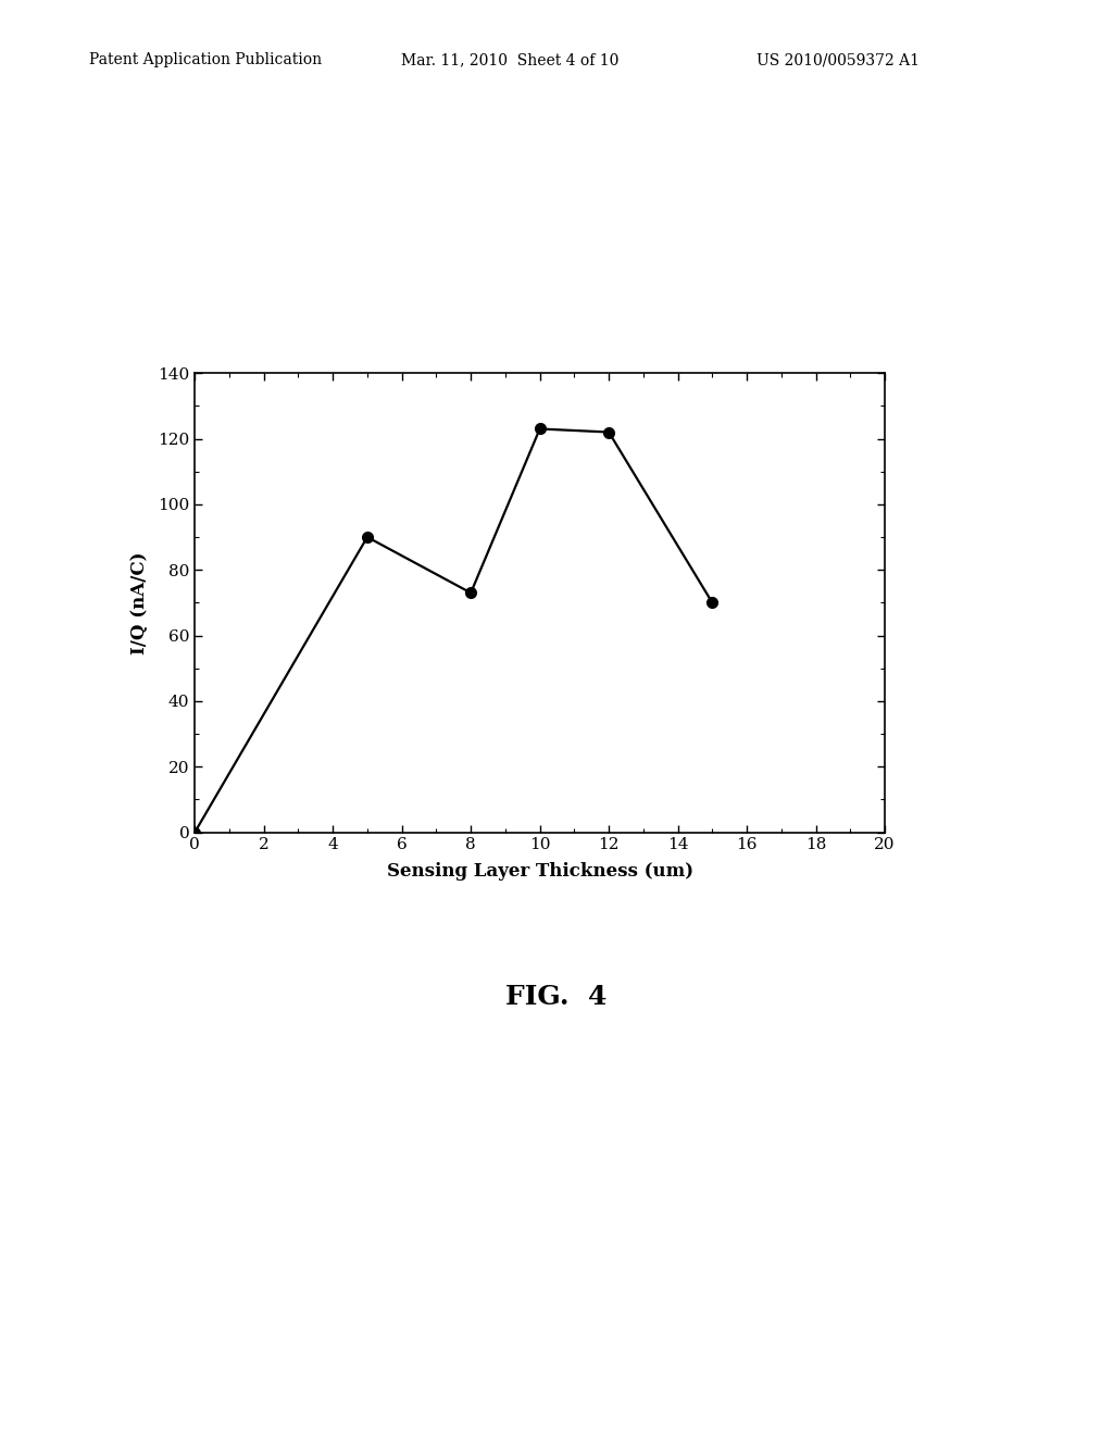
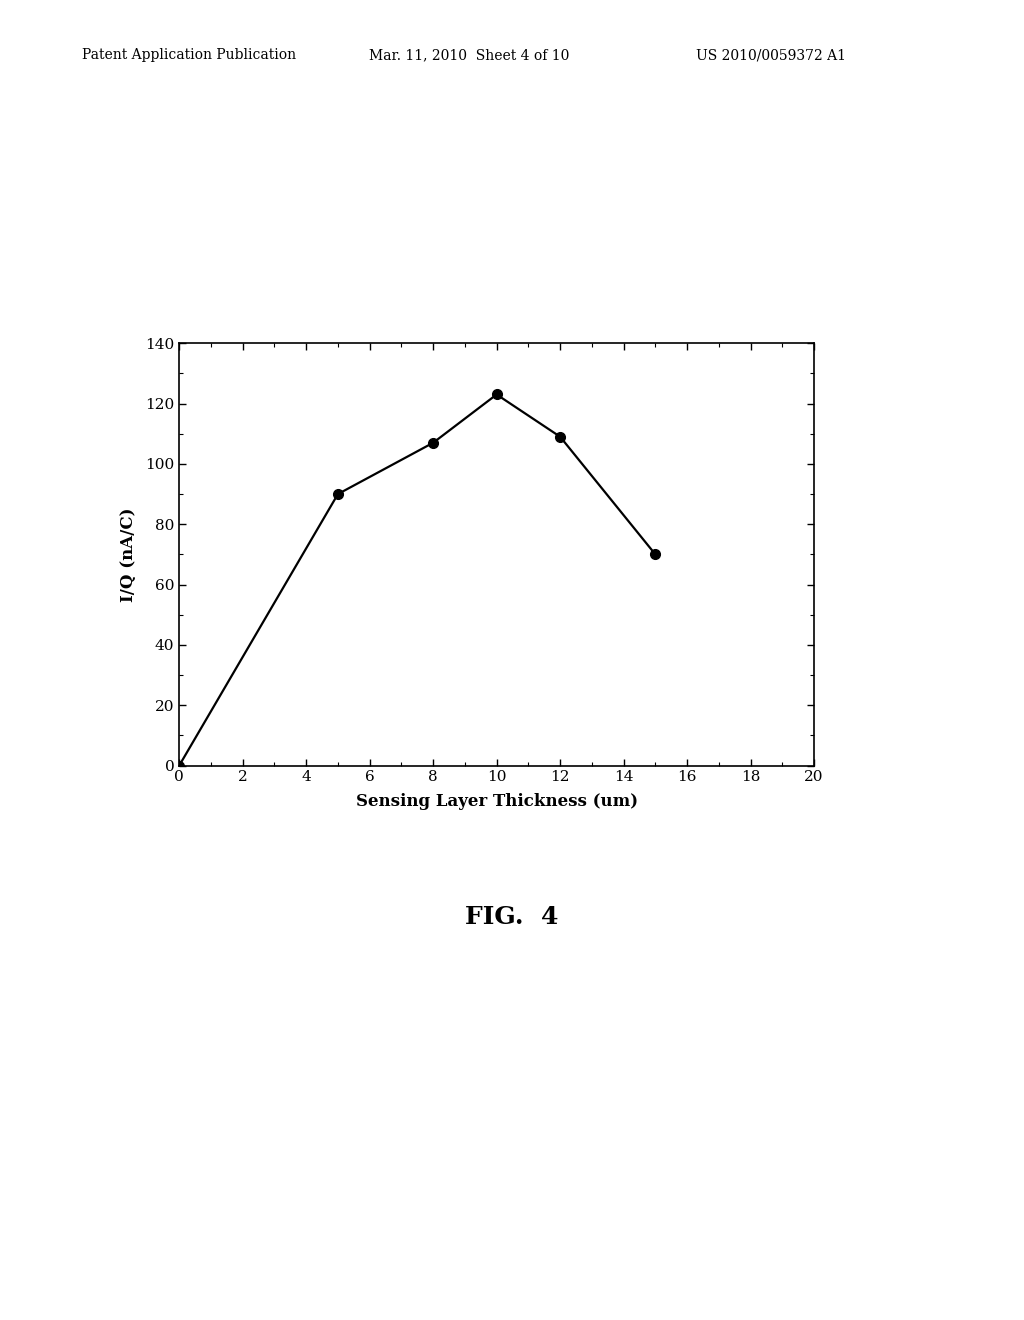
8: 73 -> 107
12: 122 -> 109
